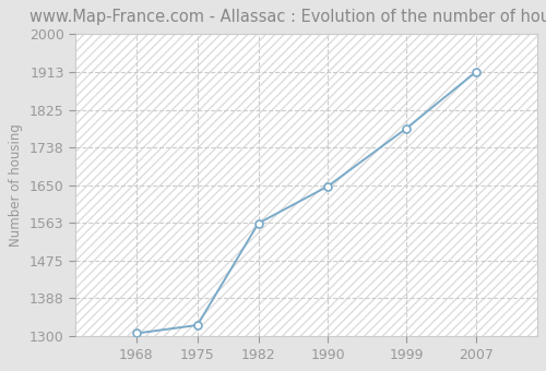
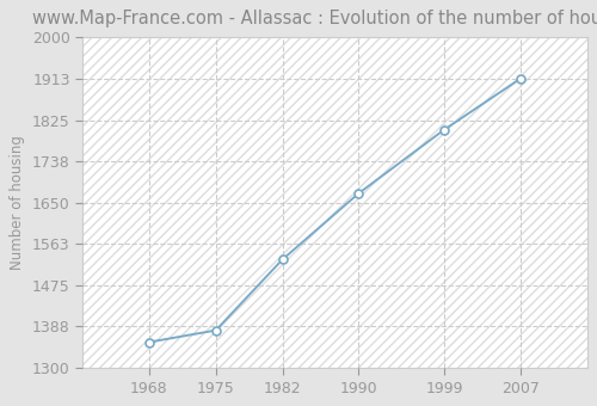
1968: 1307 -> 1355
1975: 1326 -> 1380
1982: 1562 -> 1530
1990: 1648 -> 1670
1999: 1782 -> 1805
